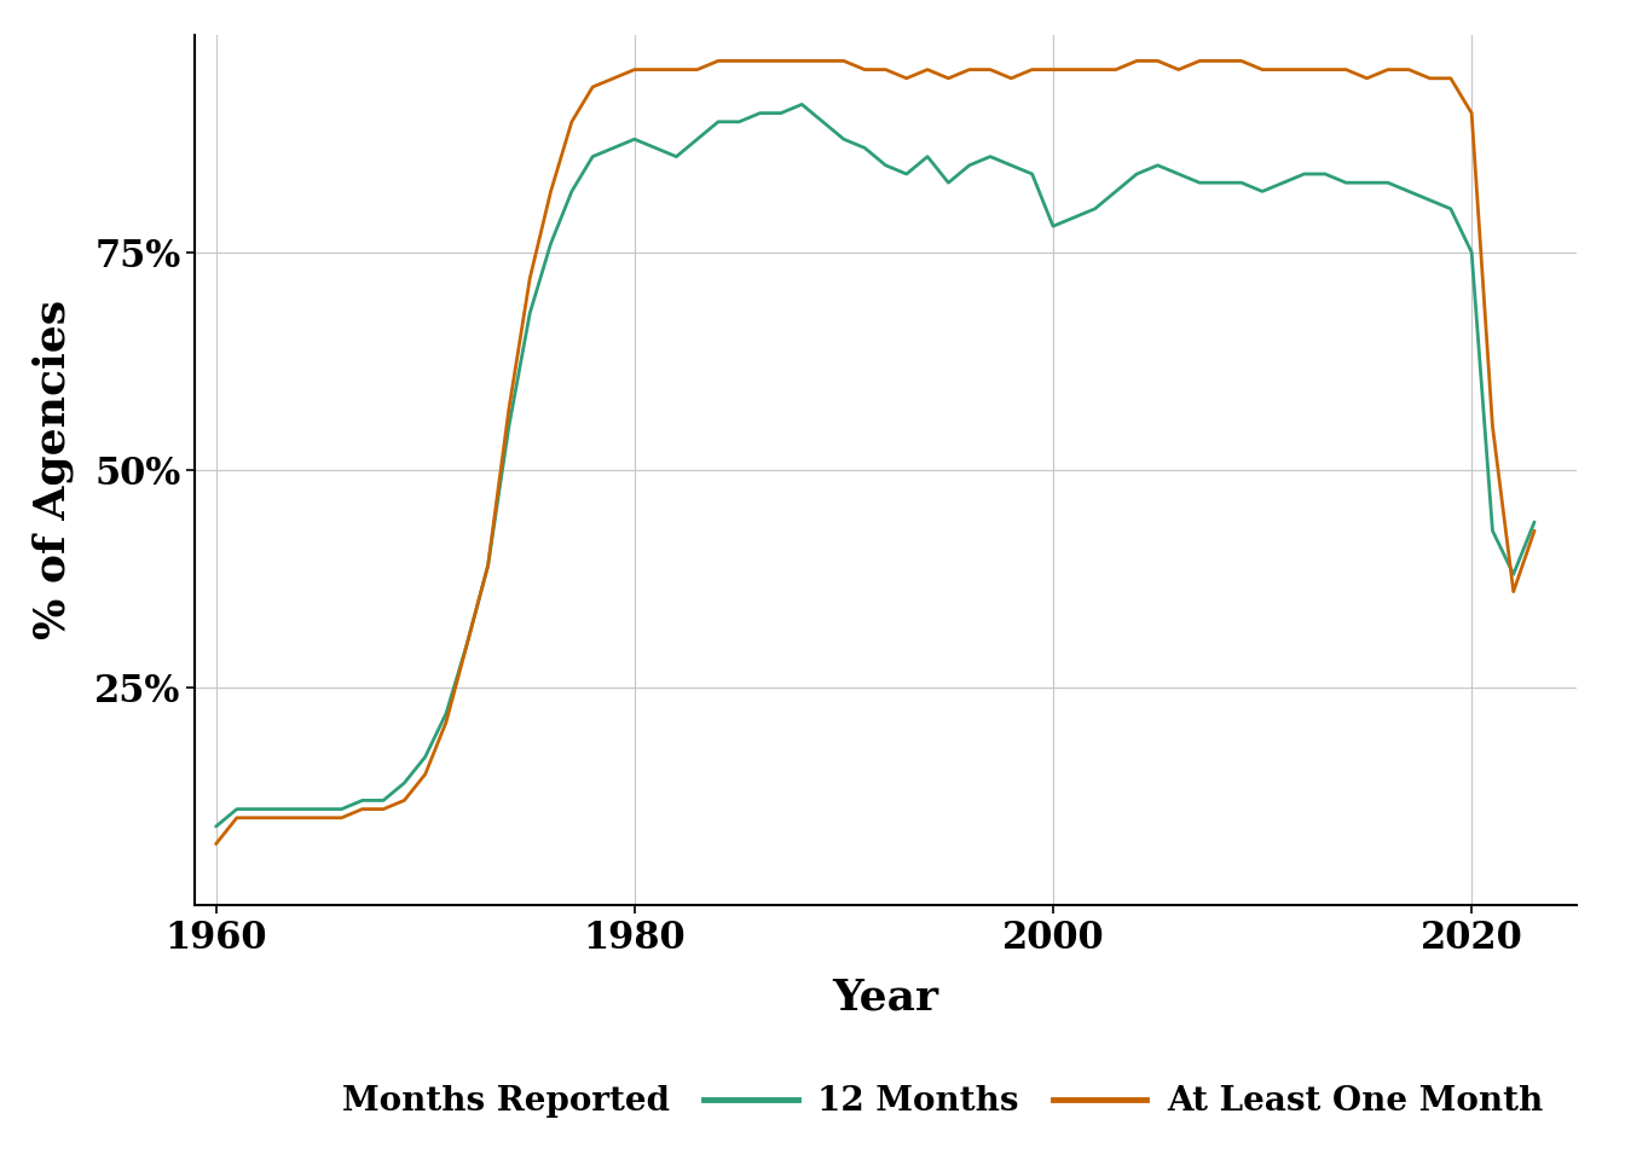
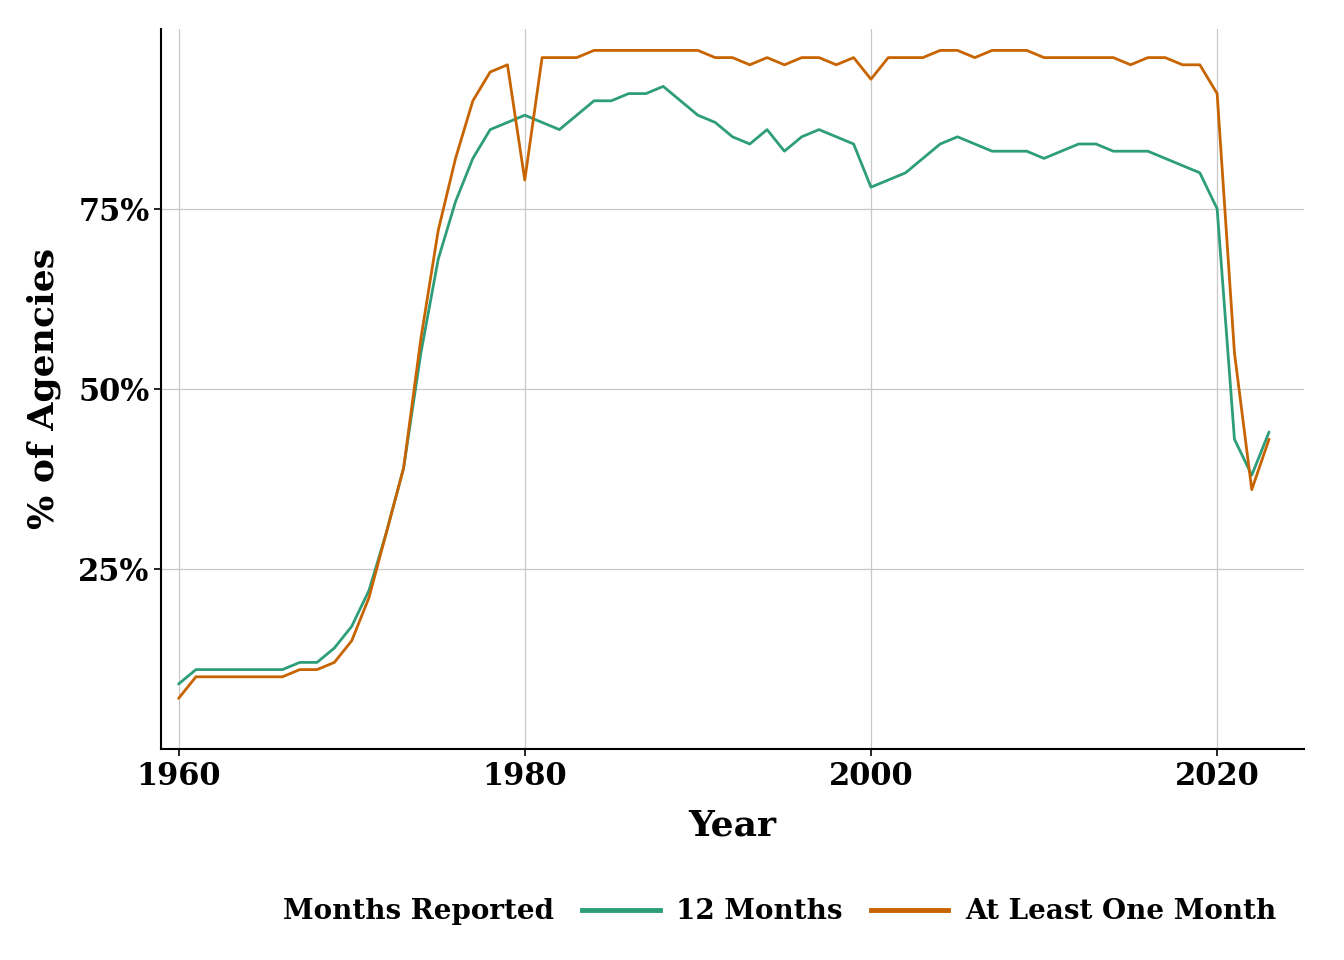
At Least One Month/1980: 96% -> 79%
At Least One Month/2000: 96% -> 93%
